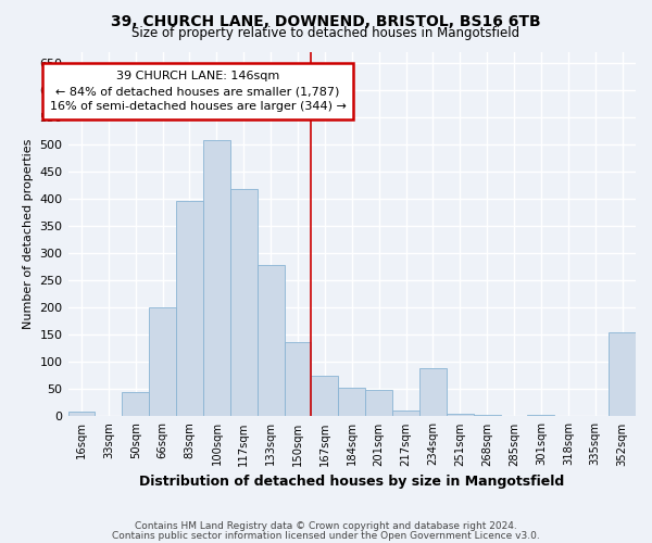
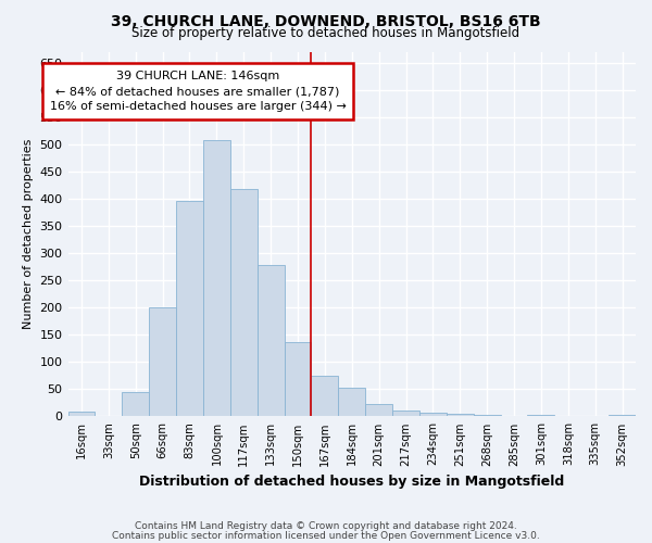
201sqm: 48 -> 22
234sqm: 88 -> 7
352sqm: 154 -> 2
